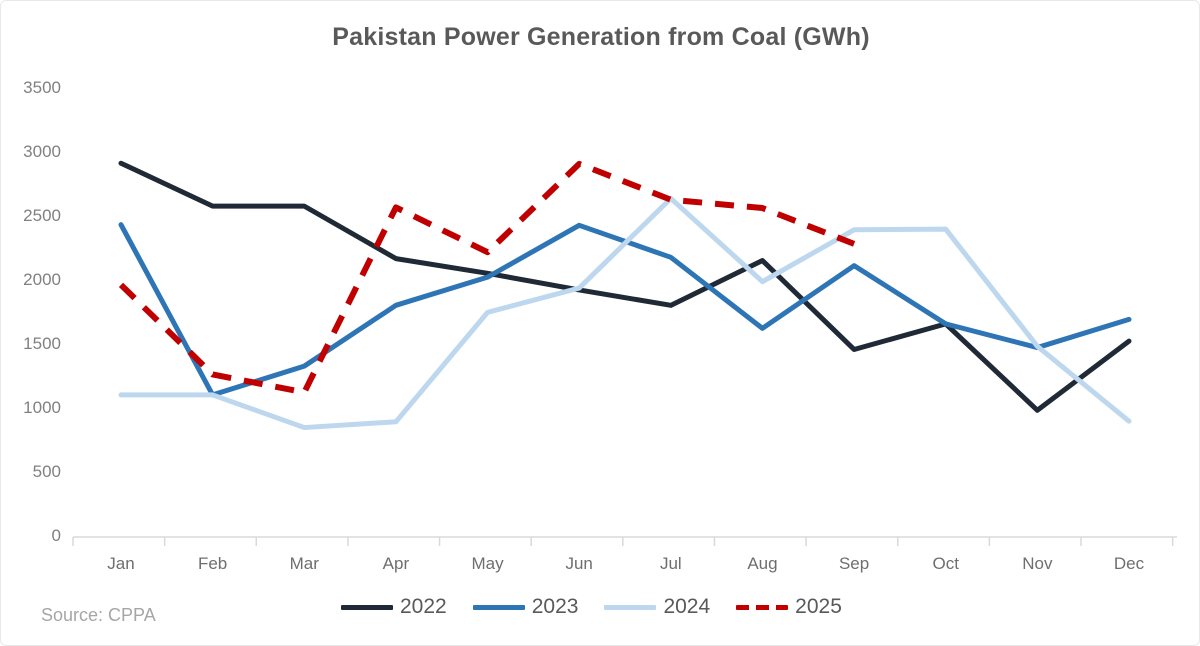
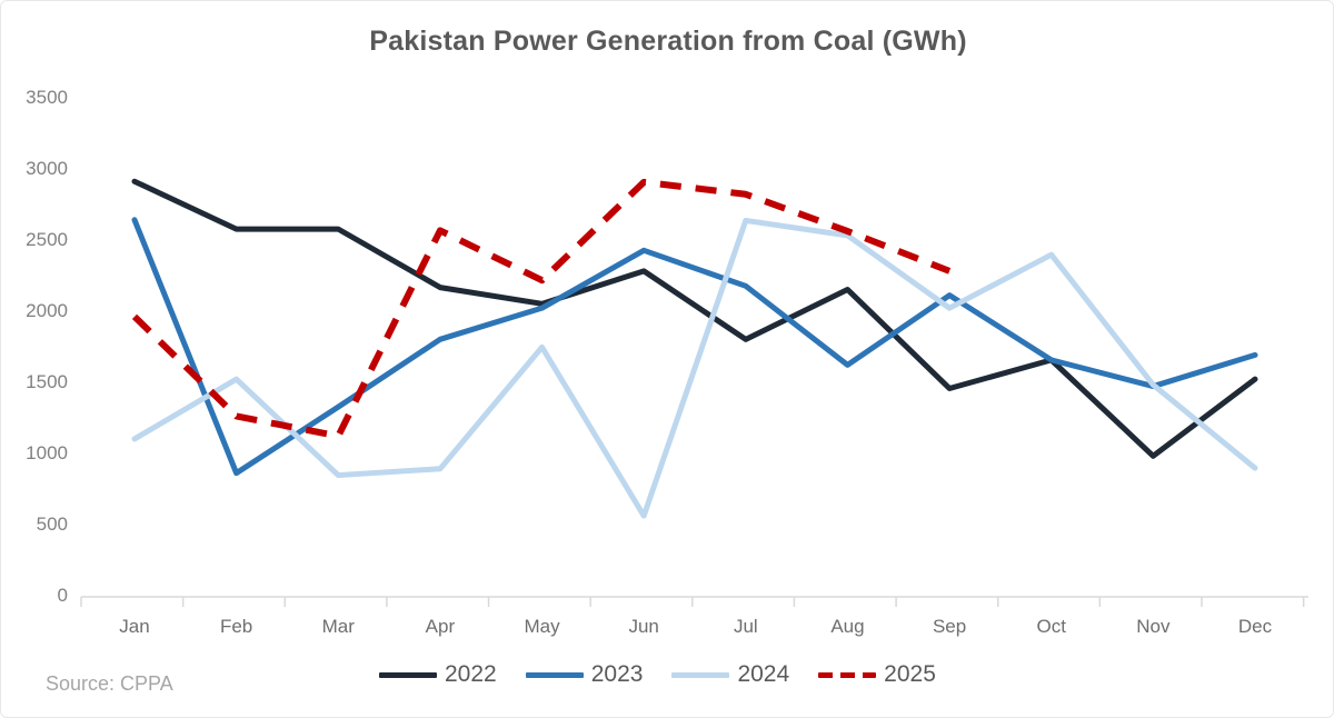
2023/Jan: 2440 -> 2650
2023/Feb: 1110 -> 870
2024/Feb: 1110 -> 1530
2022/Jun: 1930 -> 2290
2024/Jun: 1940 -> 570
2025/Jul: 2640 -> 2830
2024/Aug: 2000 -> 2540
2024/Sep: 2400 -> 2030
